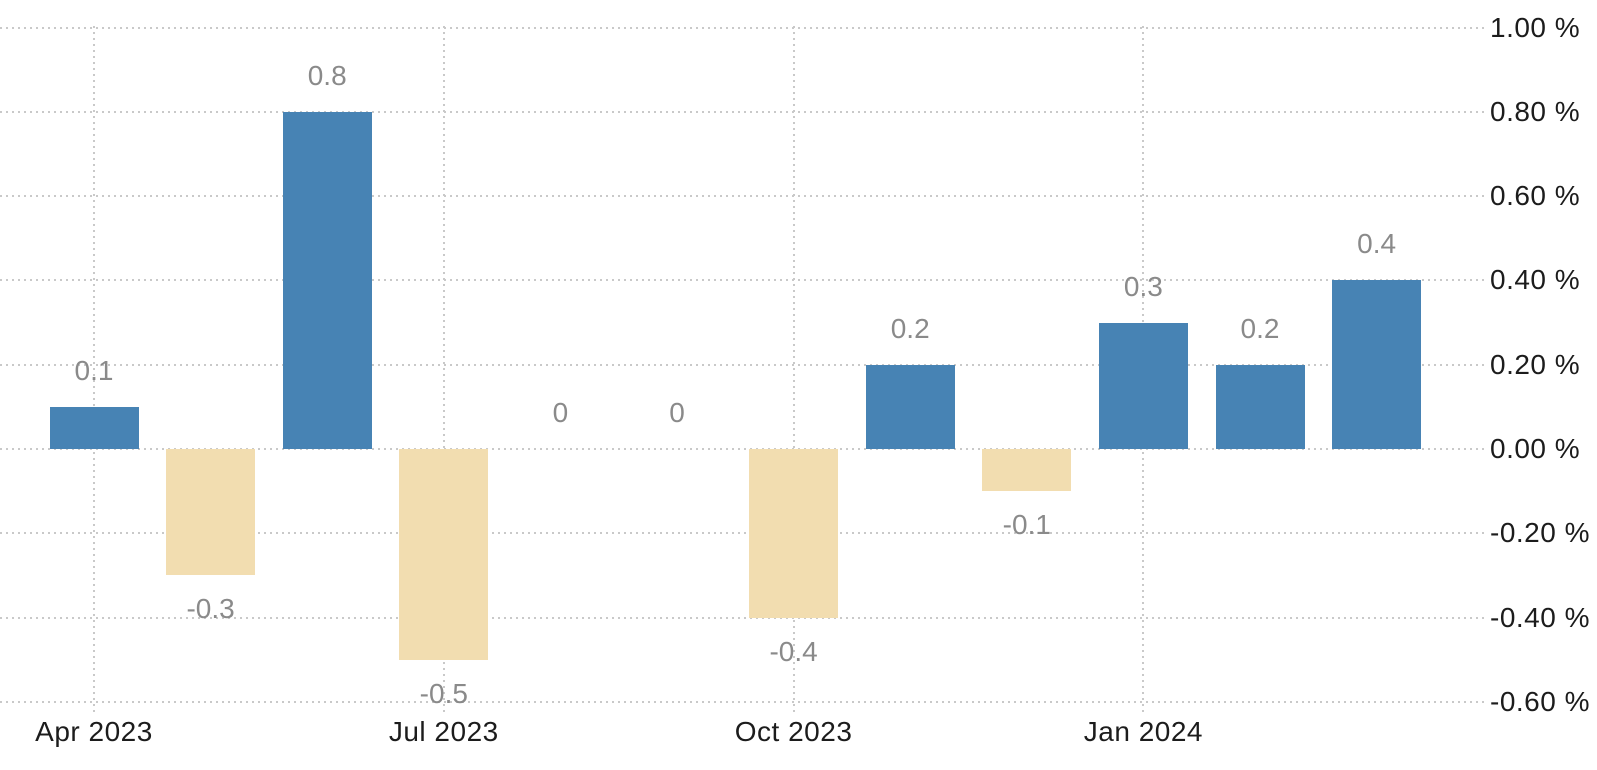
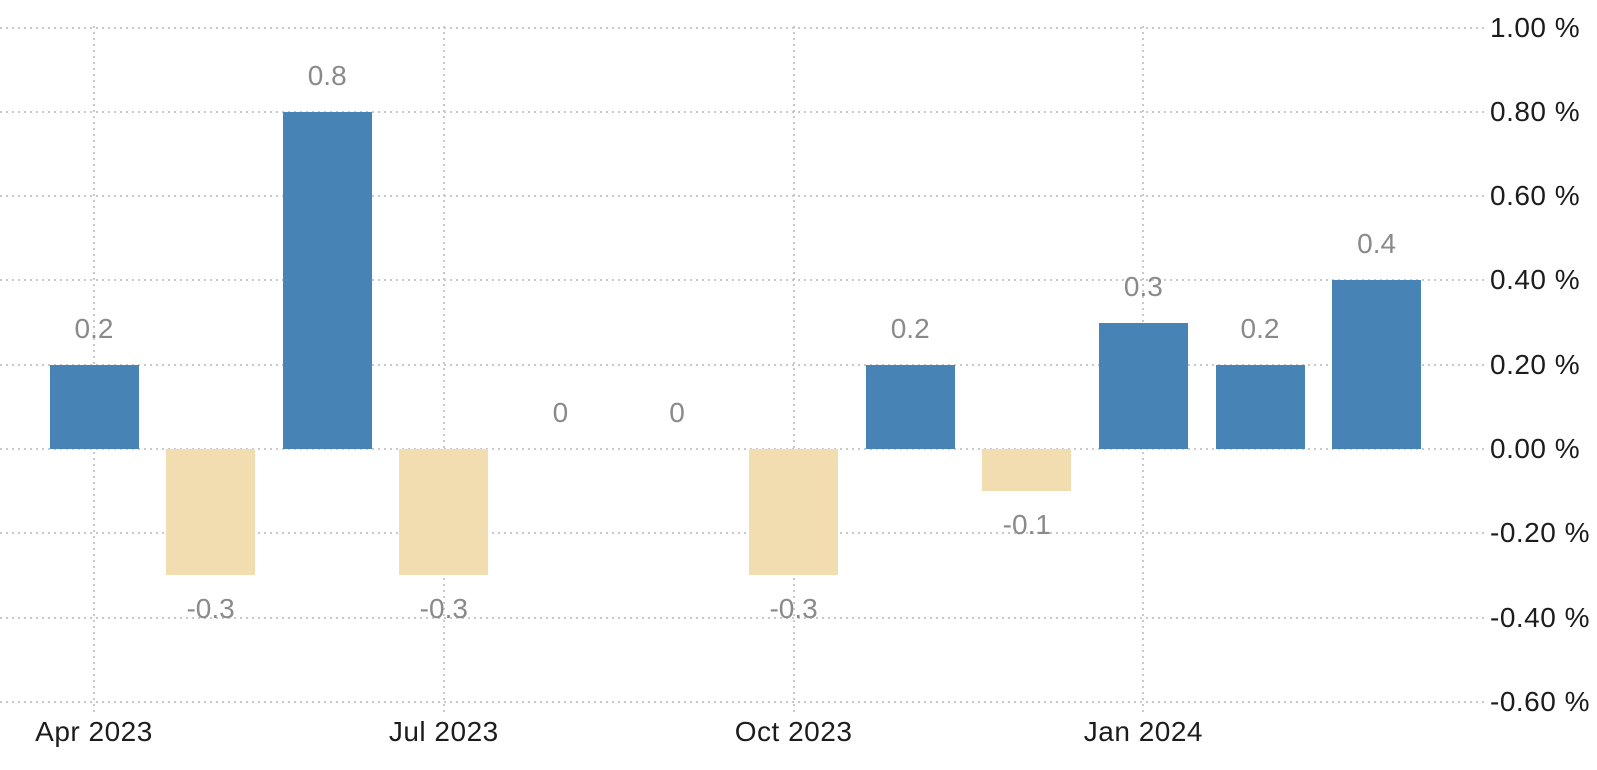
Apr 2023: 0.1 -> 0.2
Jul 2023: -0.5 -> -0.3
Oct 2023: -0.4 -> -0.3
